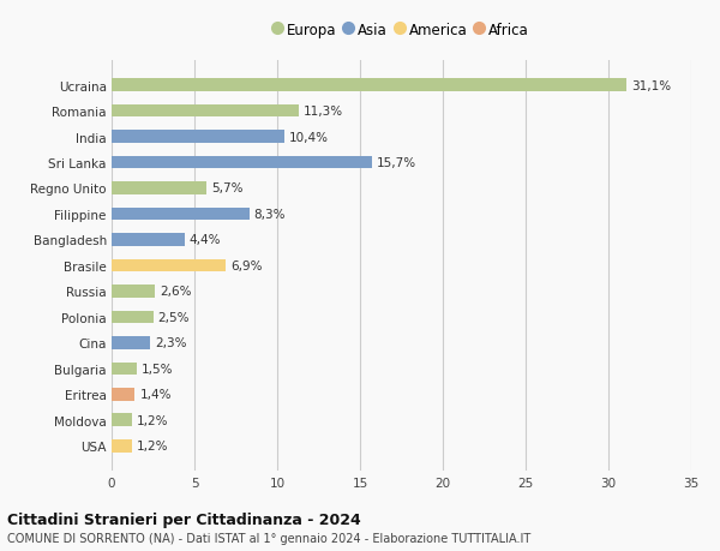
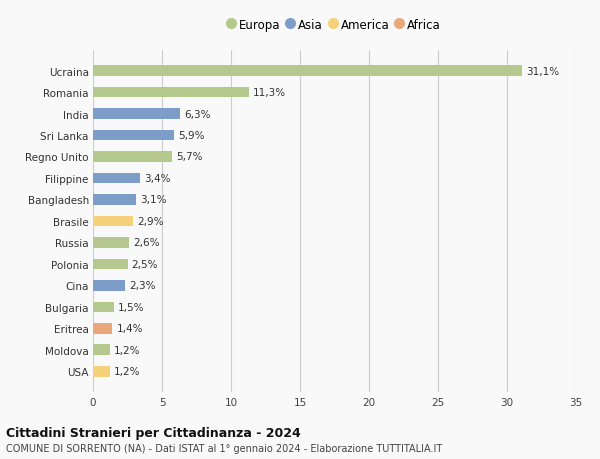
India: 10,4% -> 6,3%
Sri Lanka: 15,7% -> 5,9%
Filippine: 8,3% -> 3,4%
Bangladesh: 4,4% -> 3,1%
Brasile: 6,9% -> 2,9%
